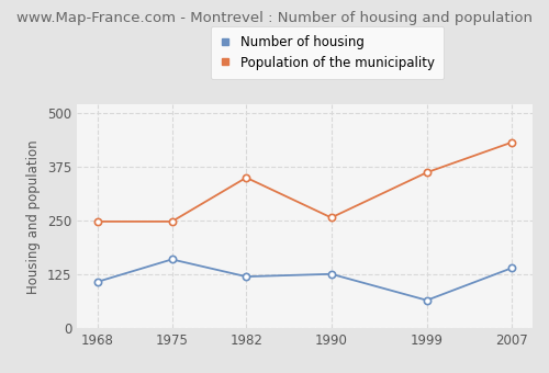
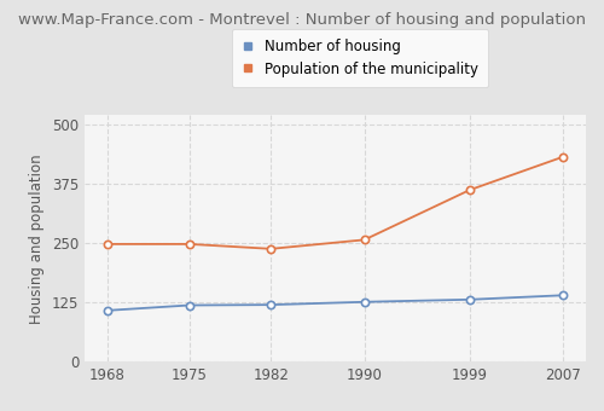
Number of housing/1975: 160 -> 119
Population of the municipality/1982: 350 -> 238
Number of housing/1999: 65 -> 131
